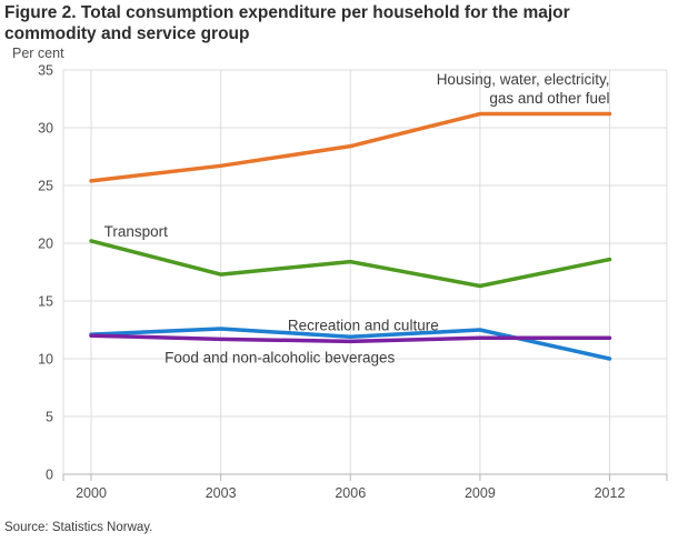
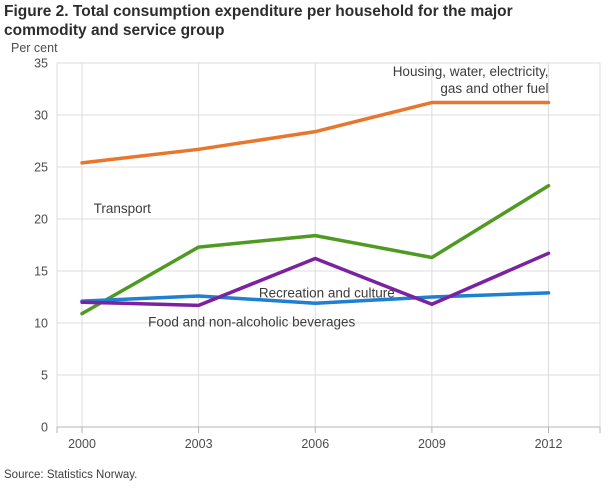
Transport/2000: 20.2 -> 10.9
Food and non-alcoholic beverages/2006: 11.5 -> 16.2
Transport/2012: 18.6 -> 23.2
Recreation and culture/2012: 10.0 -> 12.9
Food and non-alcoholic beverages/2012: 11.8 -> 16.7
